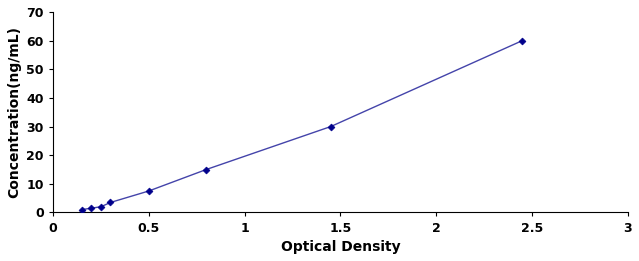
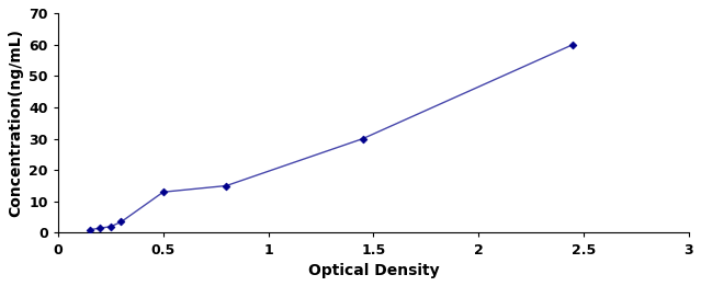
0.5: 7.5 -> 13.0
